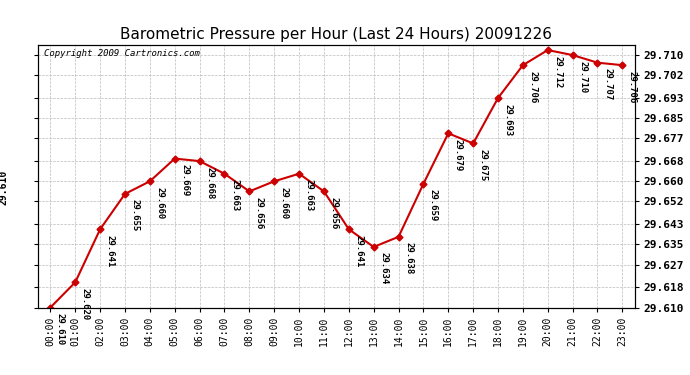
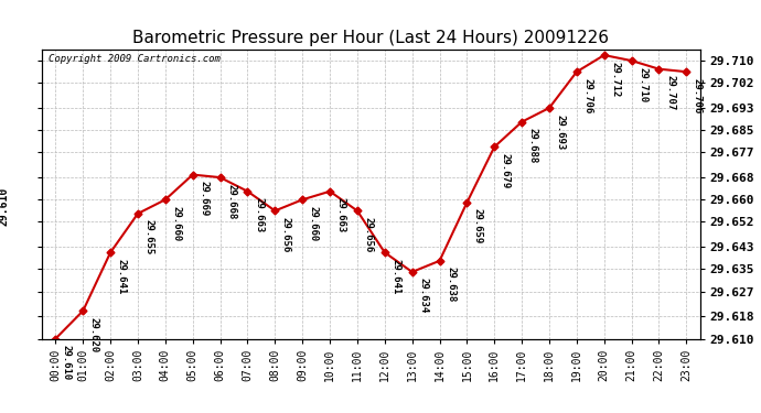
17:00: 29.675 -> 29.688
